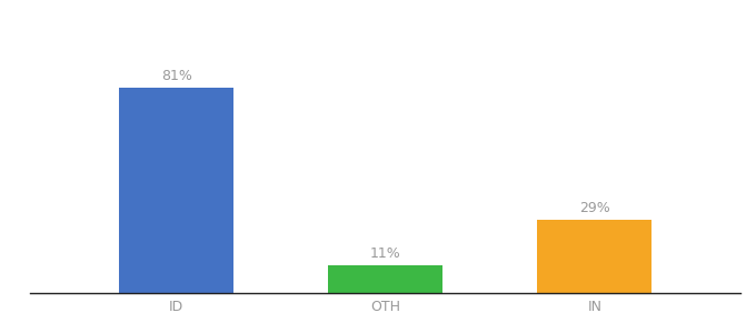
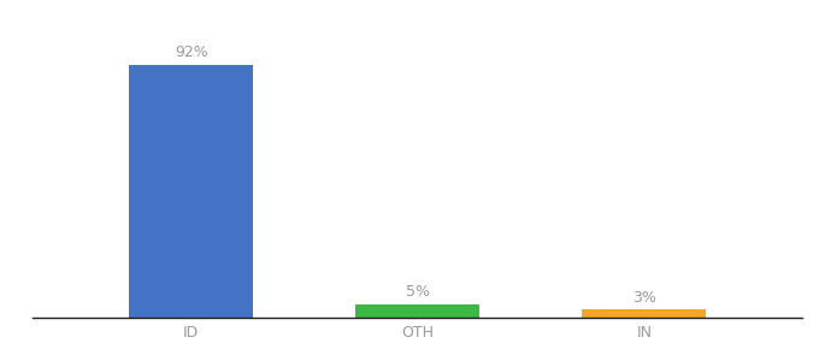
ID: 81% -> 92%
OTH: 11% -> 5%
IN: 29% -> 3%
